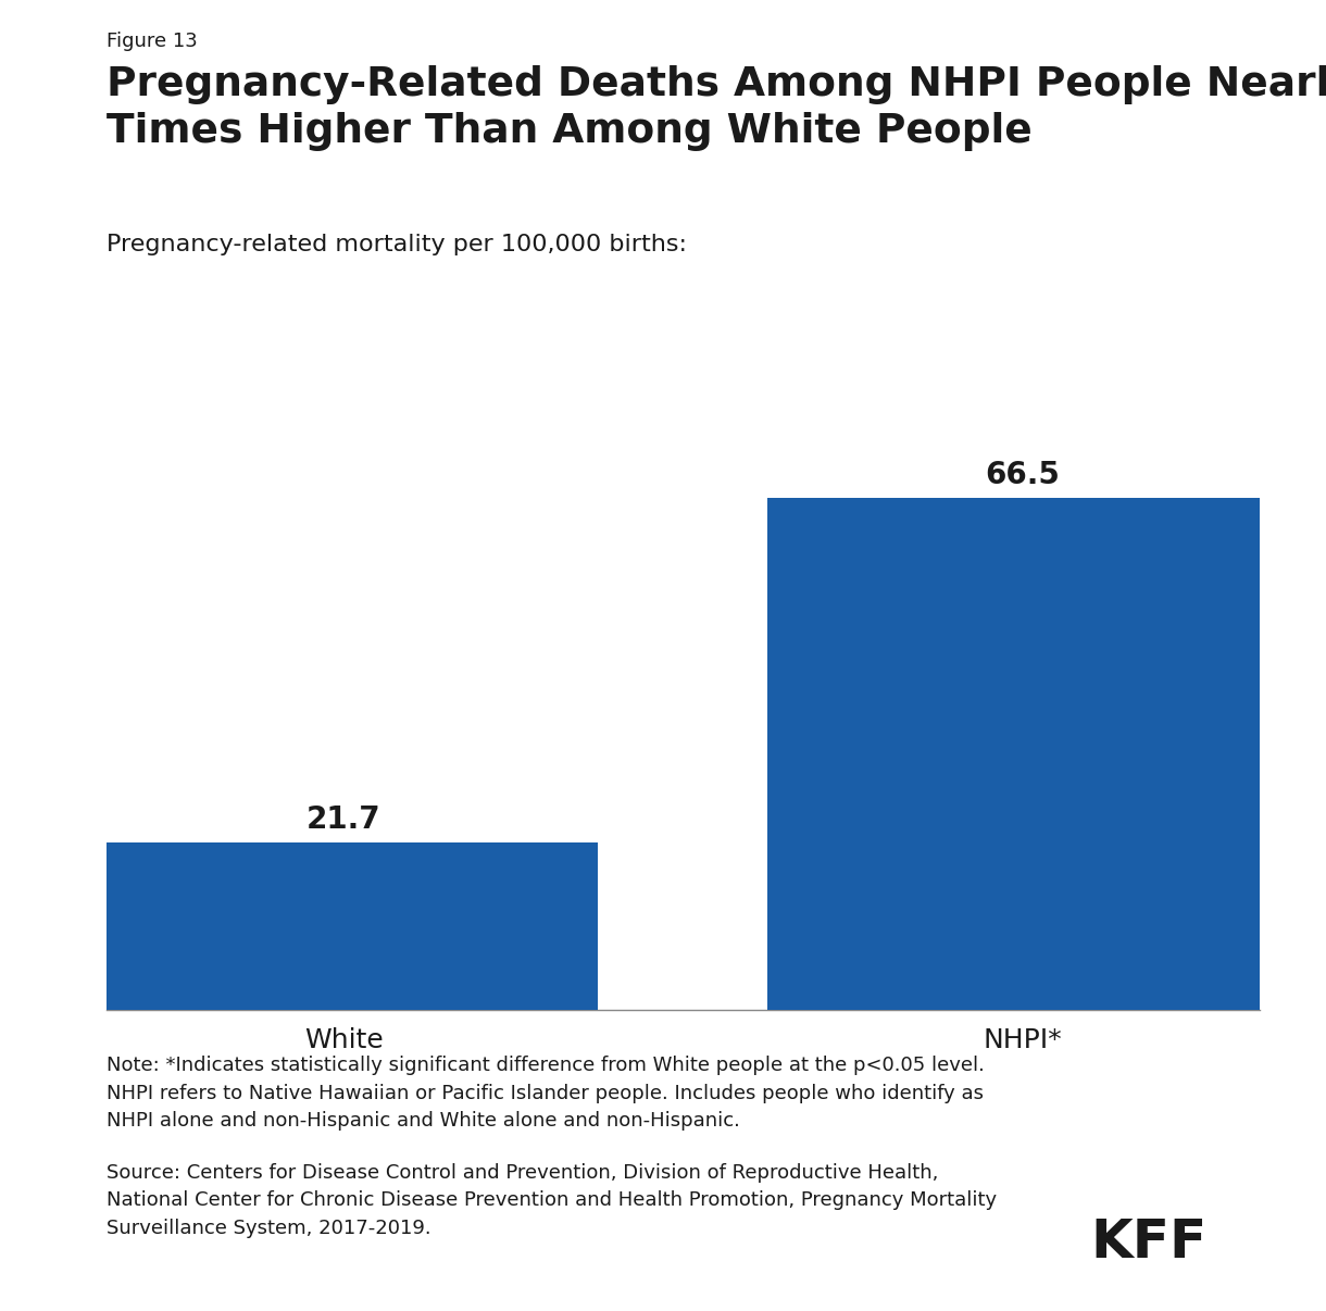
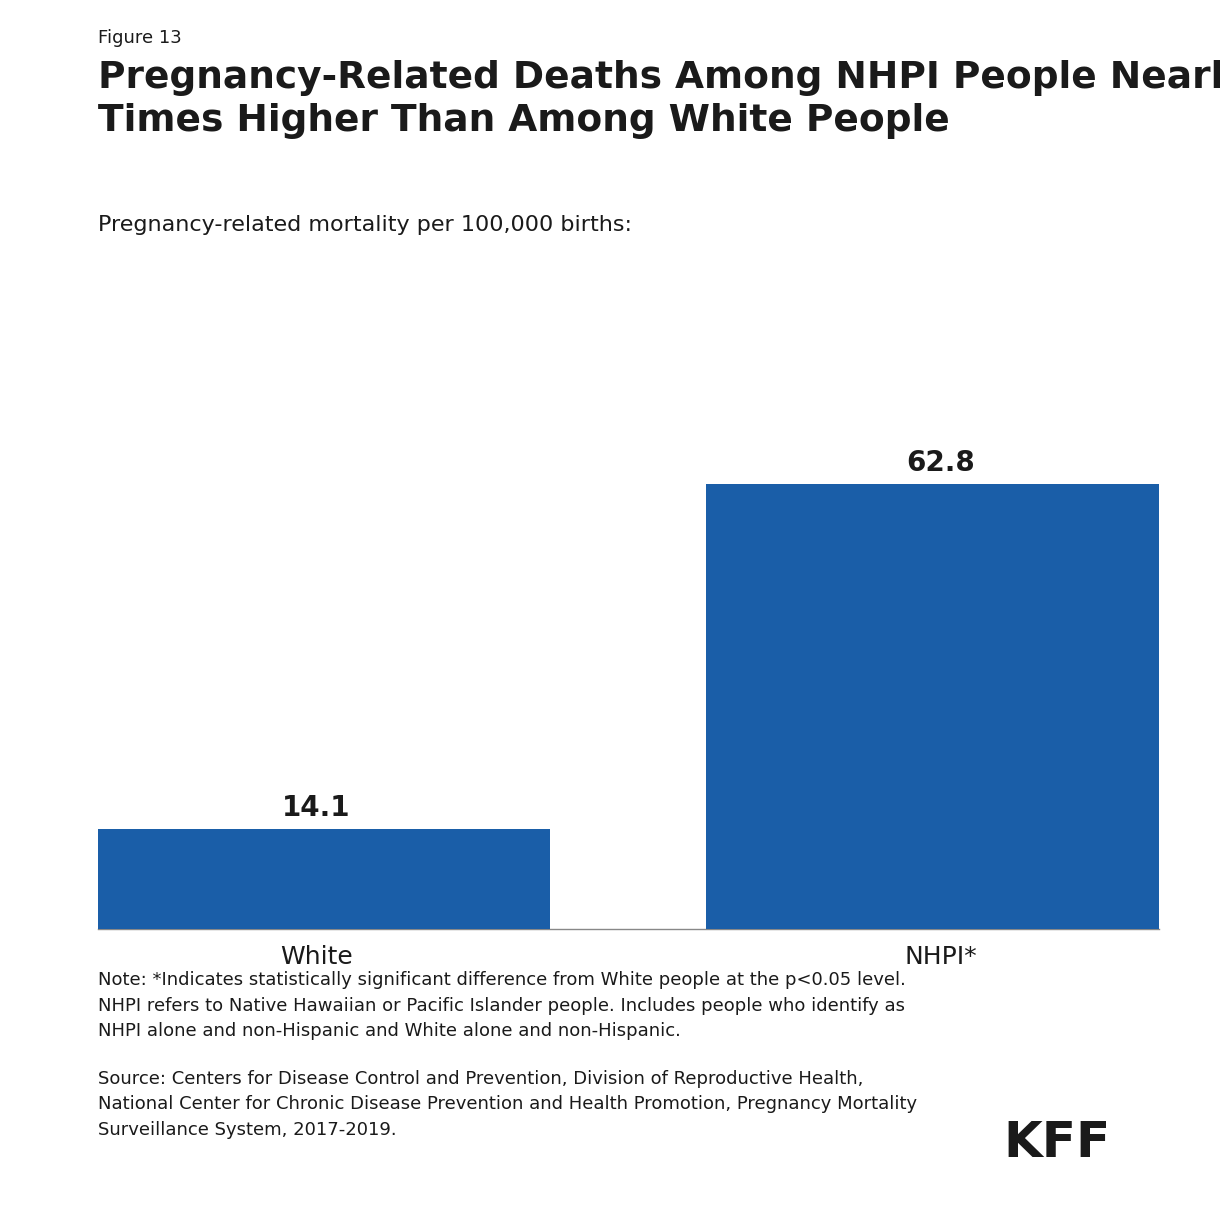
White: 21.7 -> 14.1
NHPI*: 66.5 -> 62.8
